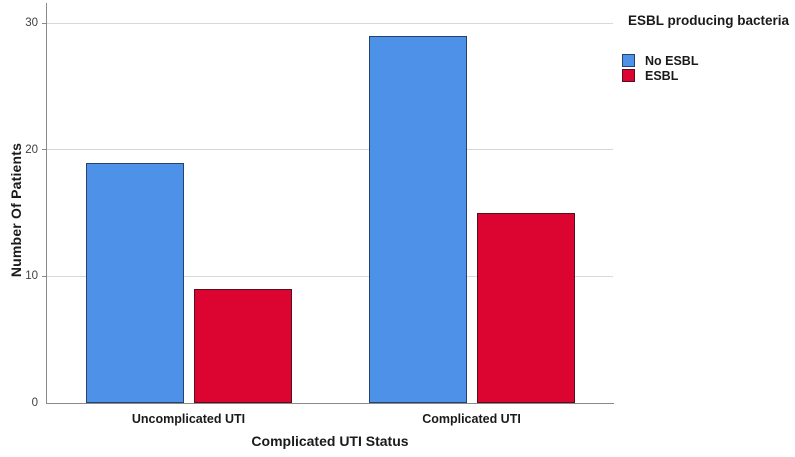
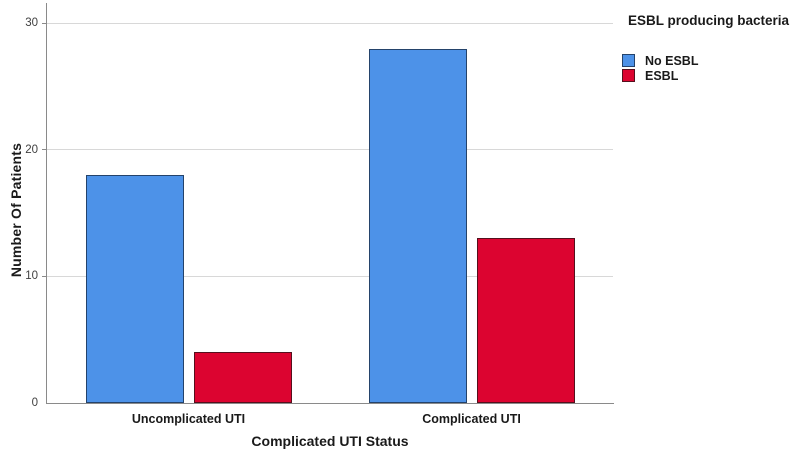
No ESBL/Uncomplicated UTI: 19 -> 18
ESBL/Uncomplicated UTI: 9 -> 4
No ESBL/Complicated UTI: 29 -> 28
ESBL/Complicated UTI: 15 -> 13
